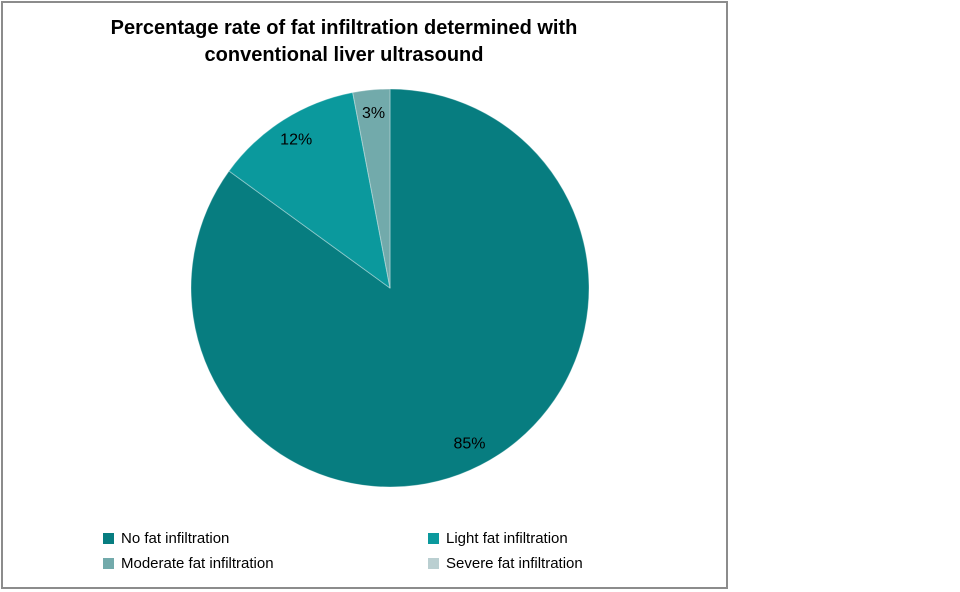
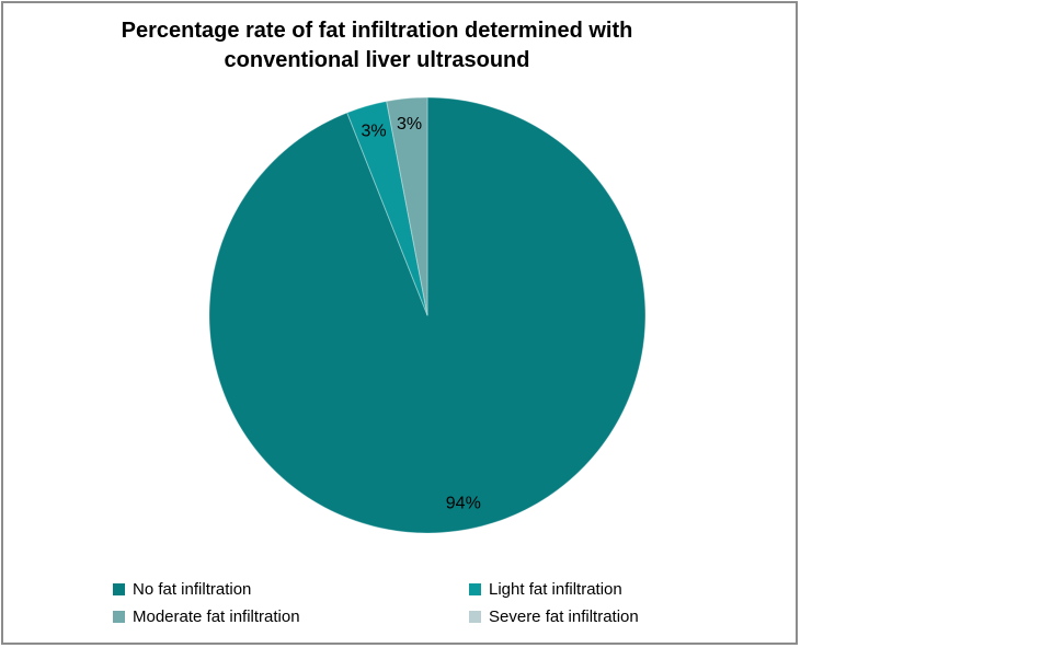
No fat infiltration: 85% -> 94%
Light fat infiltration: 12% -> 3%
